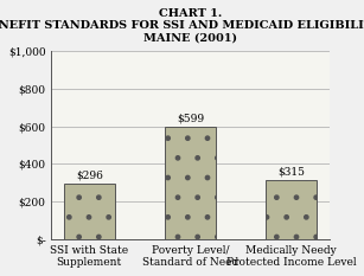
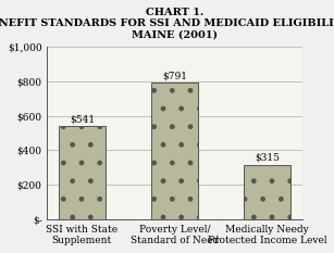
SSI with State Supplement: $296 -> $541
Poverty Level/ Standard of Need: $599 -> $791
